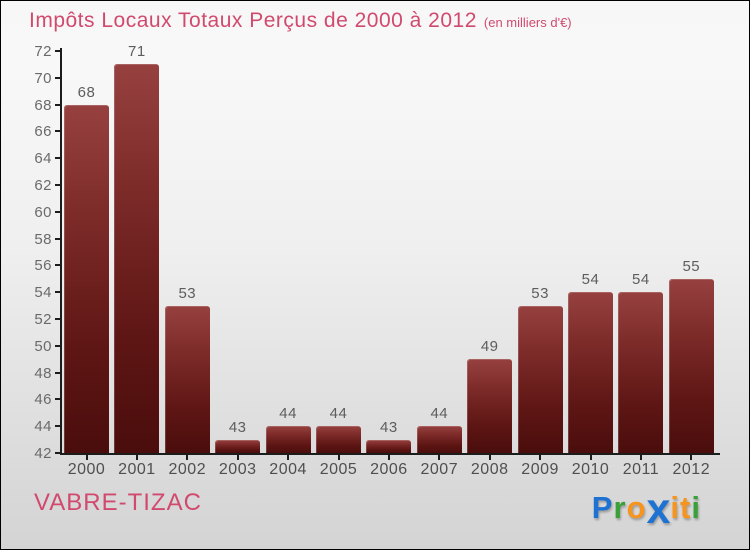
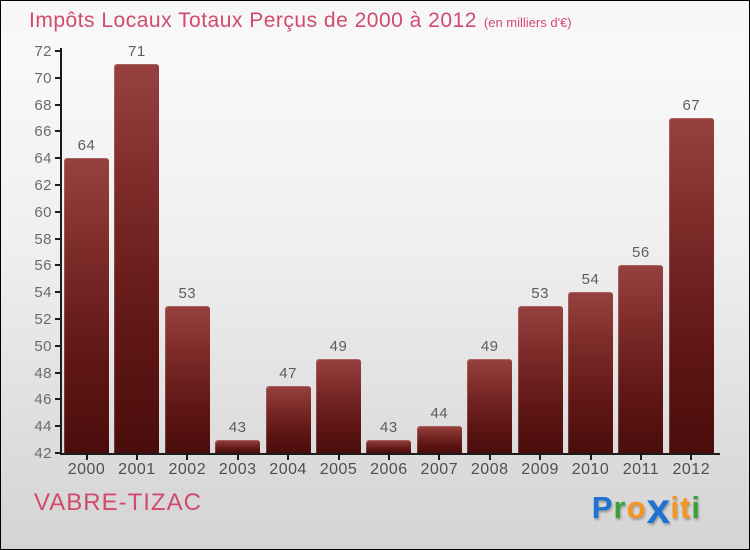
2000: 68 -> 64
2004: 44 -> 47
2005: 44 -> 49
2011: 54 -> 56
2012: 55 -> 67
